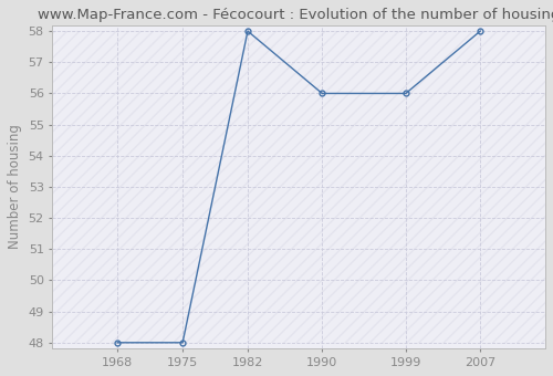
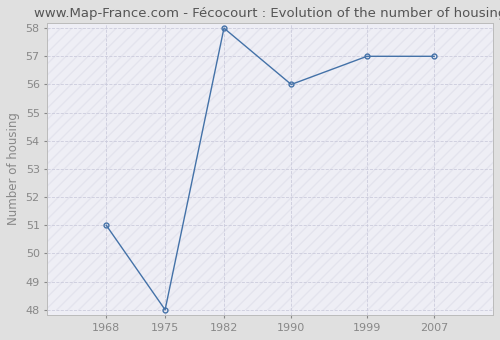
1968: 48 -> 51
1999: 56 -> 57
2007: 58 -> 57
